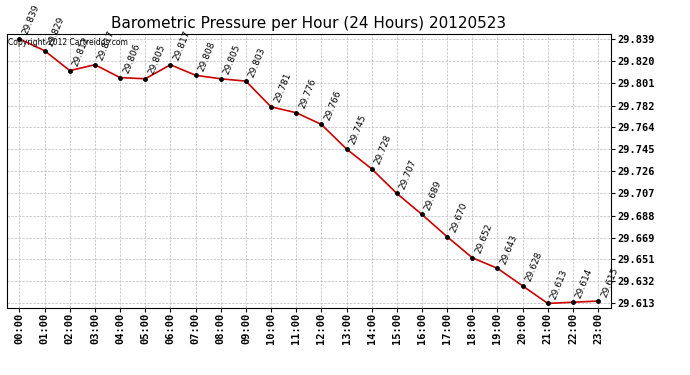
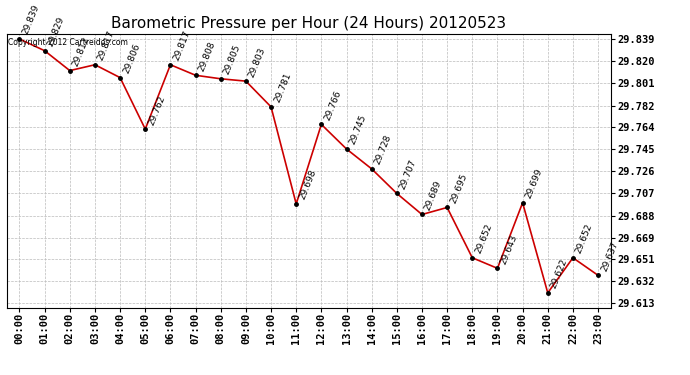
05:00: 29.805 -> 29.762
11:00: 29.776 -> 29.698
17:00: 29.670 -> 29.695
20:00: 29.628 -> 29.699
21:00: 29.613 -> 29.622
22:00: 29.614 -> 29.652
23:00: 29.615 -> 29.637
